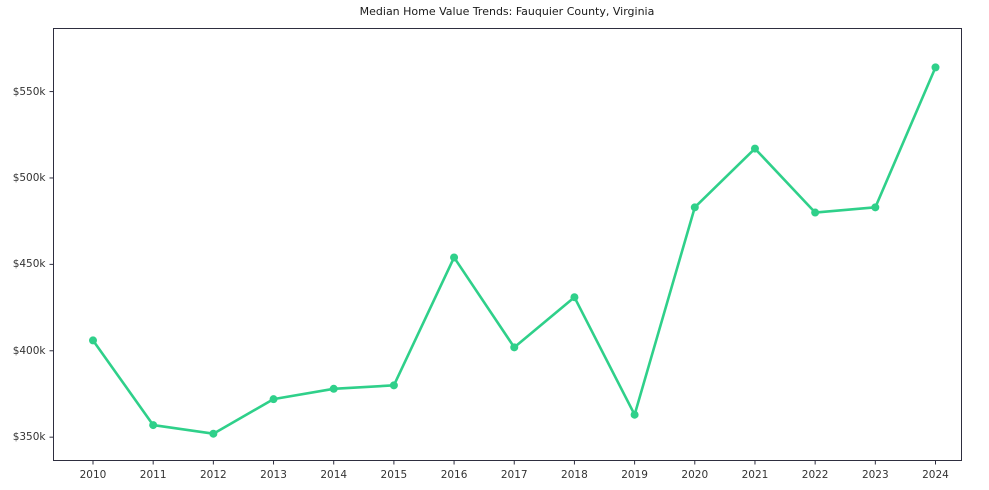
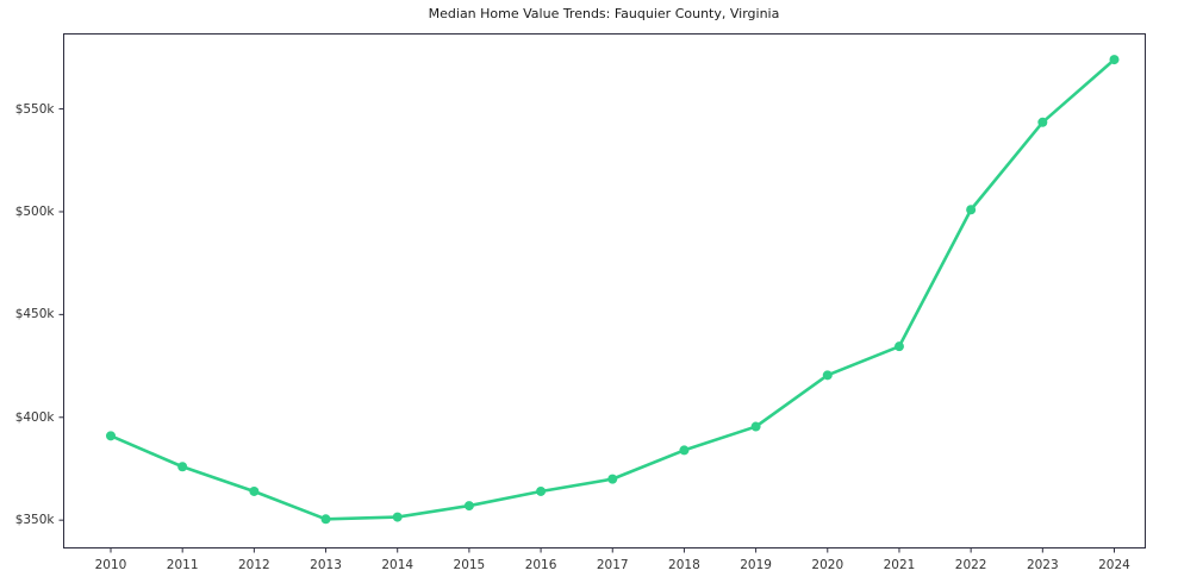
2010: $406k -> $391k
2011: $357k -> $376k
2012: $352k -> $364k
2013: $372k -> $350k
2014: $378k -> $352k
2015: $380k -> $357k
2016: $454k -> $364k
2017: $402k -> $370k
2018: $431k -> $384k
2019: $363k -> $396k
2020: $483k -> $420k
2021: $517k -> $434k
2022: $480k -> $501k
2023: $483k -> $544k
2024: $564k -> $574k
